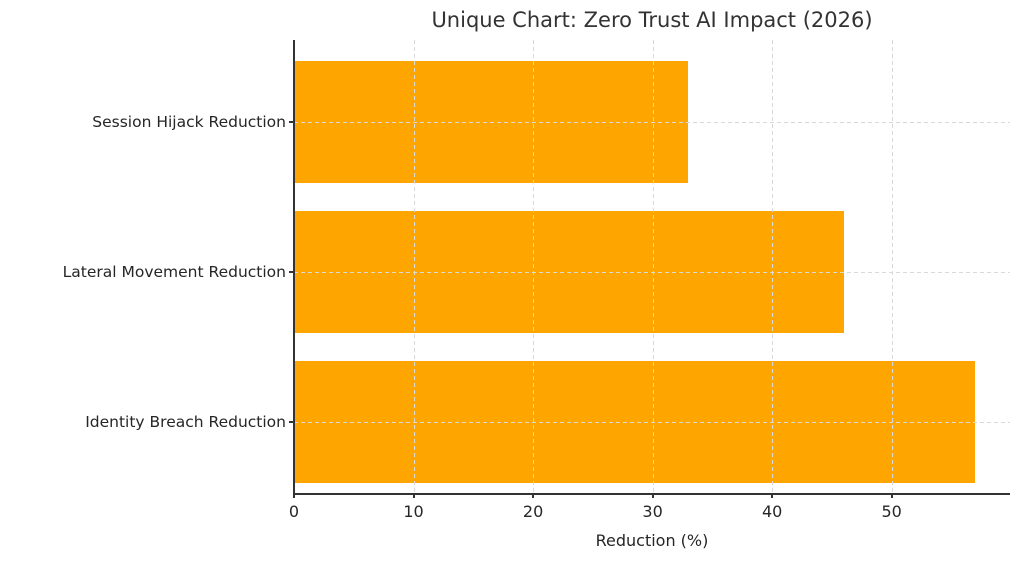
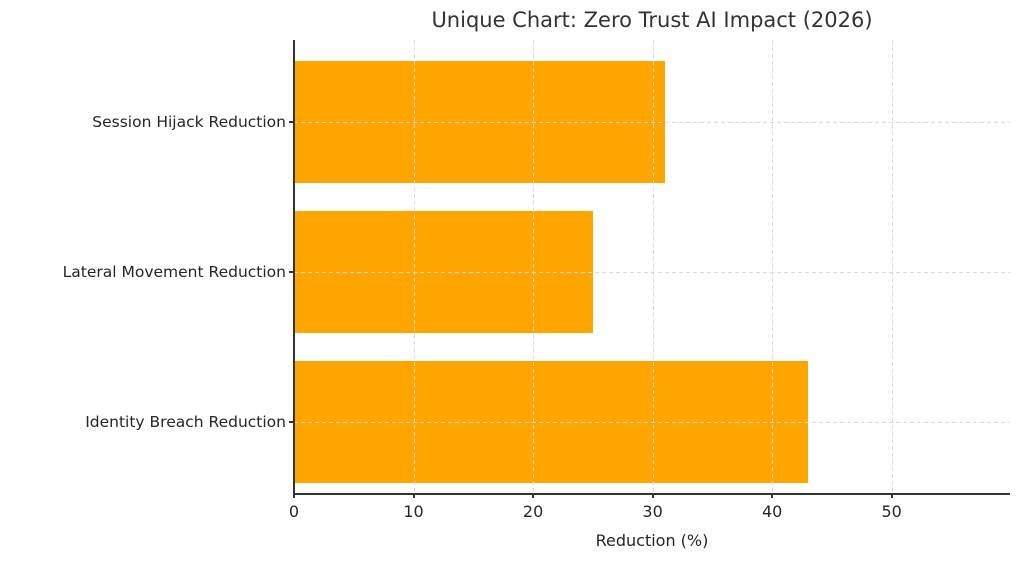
Session Hijack Reduction: 33 -> 31
Lateral Movement Reduction: 46 -> 25
Identity Breach Reduction: 57 -> 43
